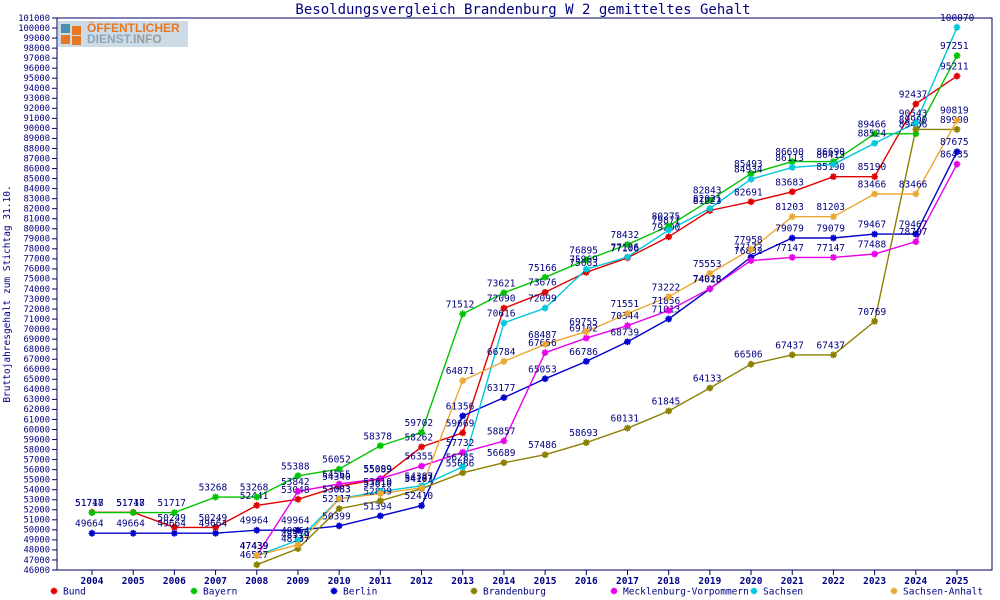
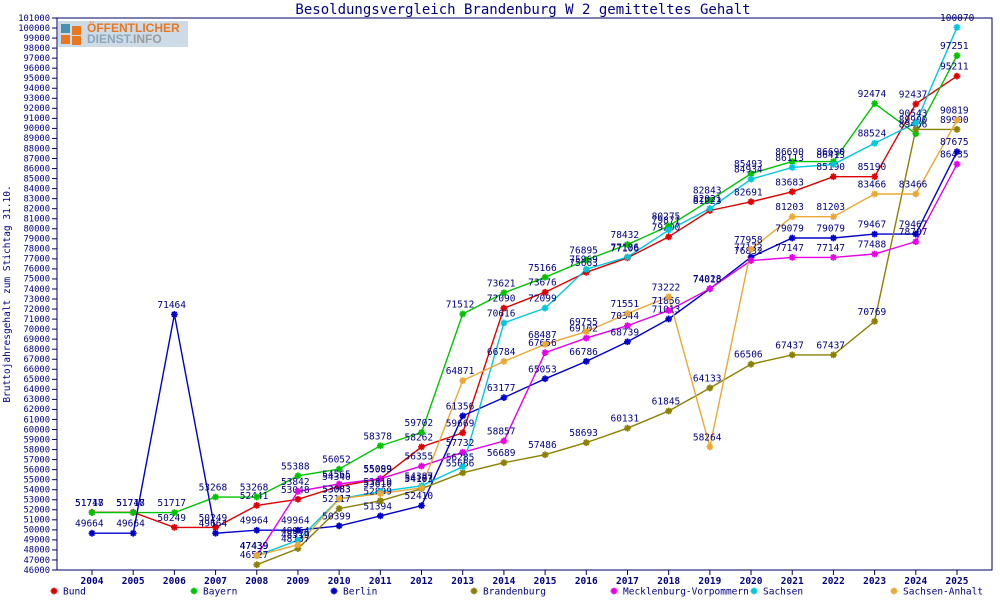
Berlin/2006: 49664 -> 71464
Sachsen-Anhalt/2019: 75553 -> 58264
Bayern/2023: 89466 -> 92474
